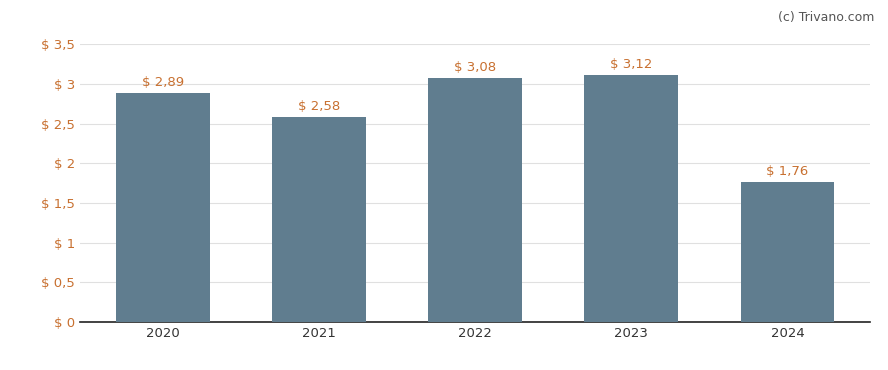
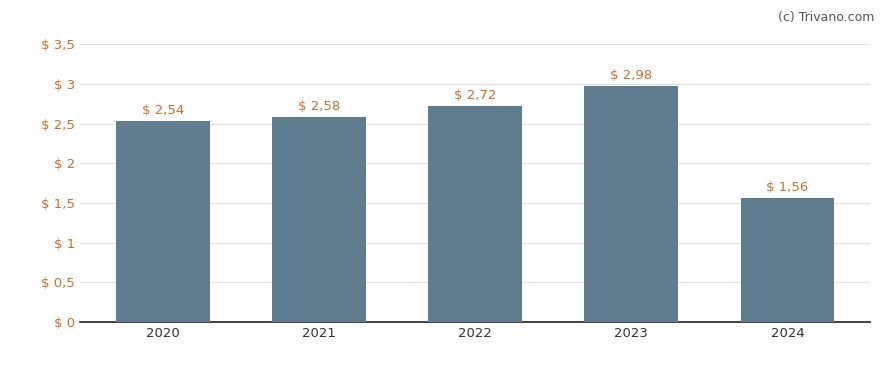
2020: 2,89 -> 2,54
2022: 3,08 -> 2,72
2023: 3,12 -> 2,98
2024: 1,76 -> 1,56
